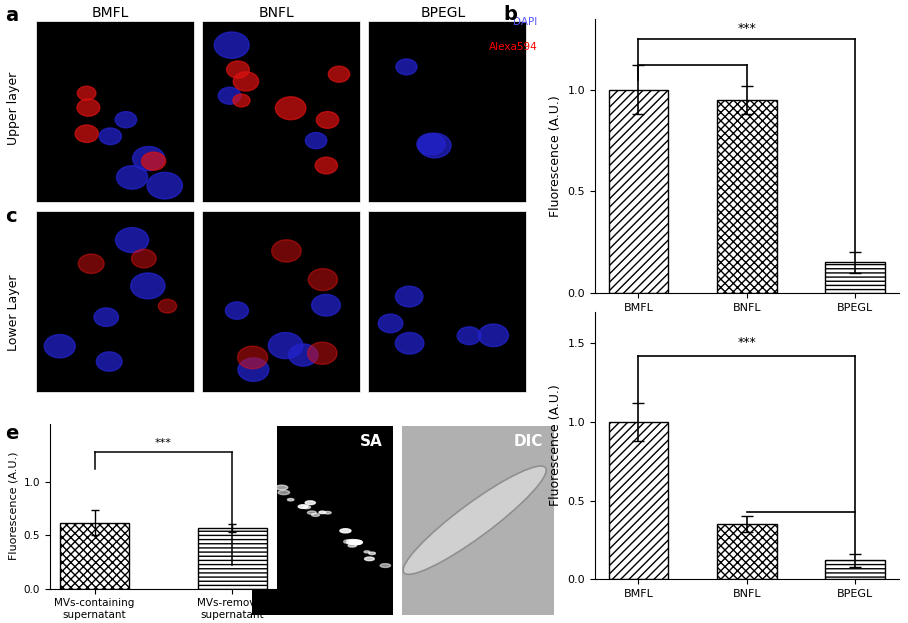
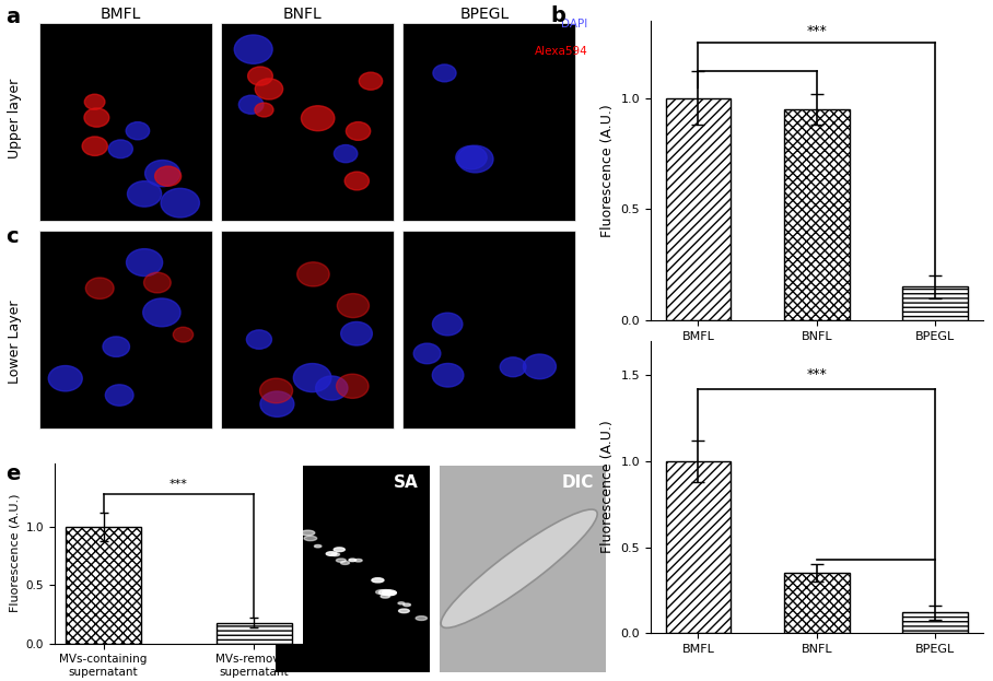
MVs-containing supernatant: 0.62 -> 1.00
MVs-removed supernatant: 0.57 -> 0.18
